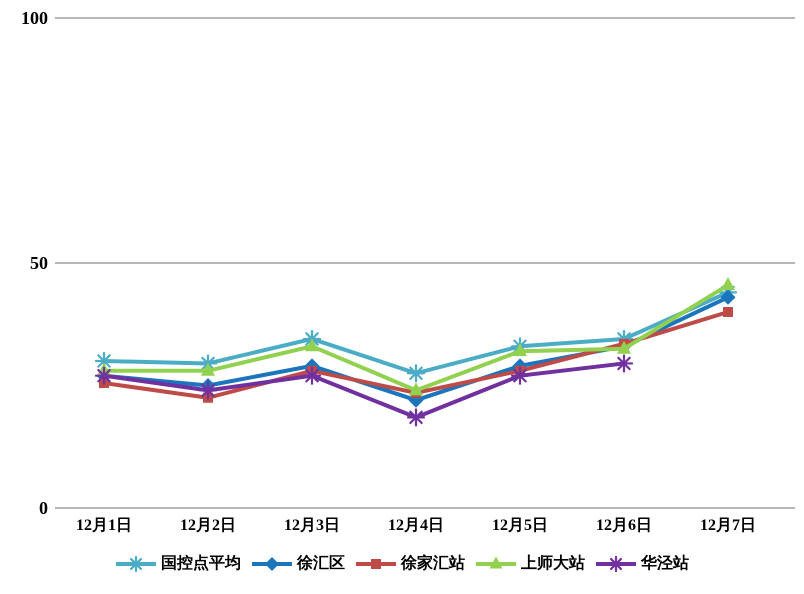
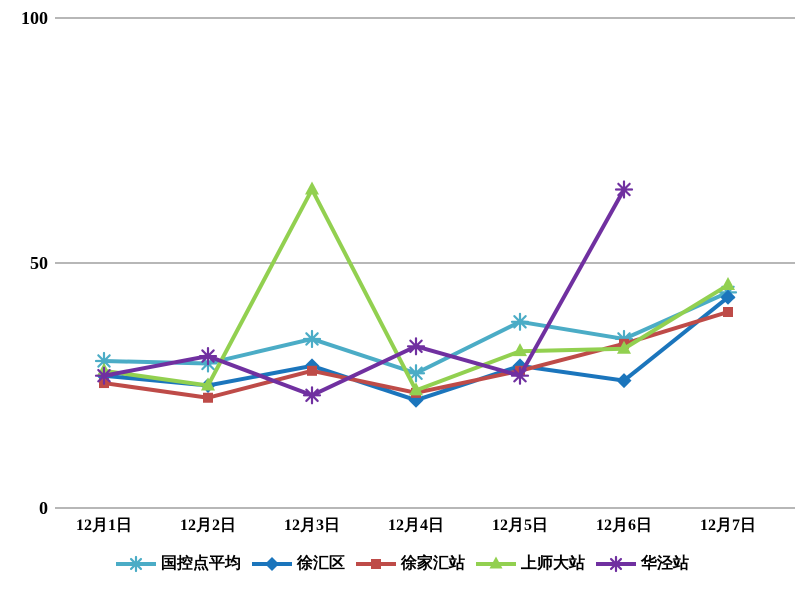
上师大站/12月2日: 28 -> 25
华泾站/12月2日: 24 -> 31
上师大站/12月3日: 33 -> 65
华泾站/12月3日: 27 -> 23
华泾站/12月4日: 18 -> 33
国控点平均/12月5日: 33 -> 38
徐汇区/12月6日: 33 -> 26
华泾站/12月6日: 30 -> 65
